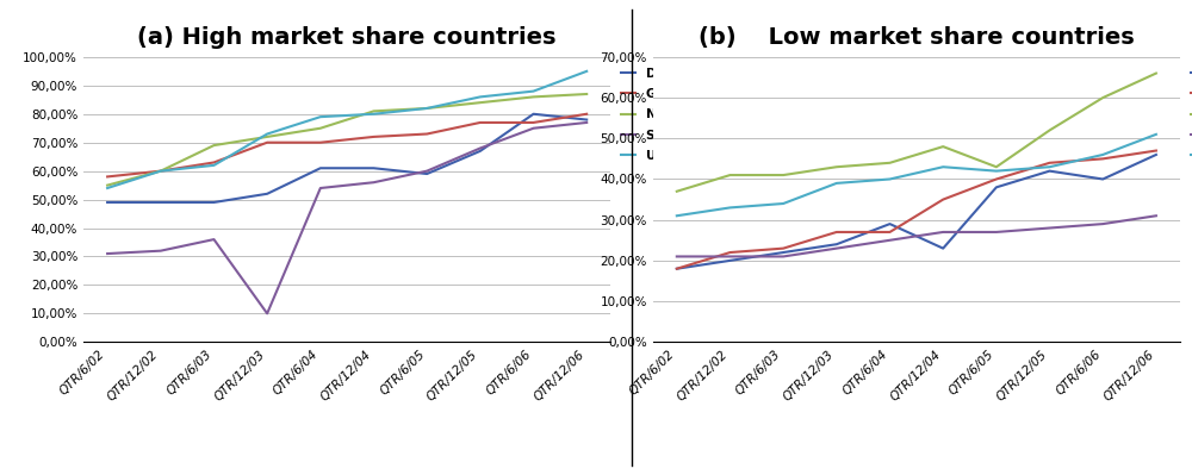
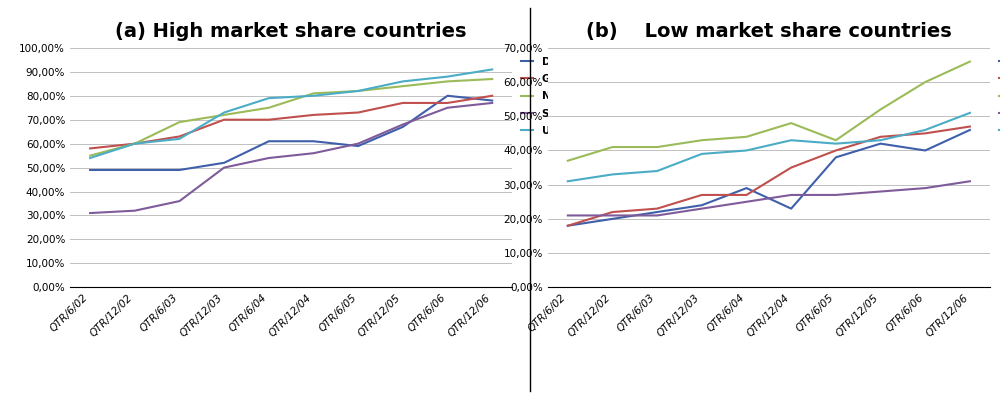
(a) High market share countries/SWEDEN/QTR/12/03: 10% -> 50%
(a) High market share countries/UK/QTR/12/06: 95% -> 91%
